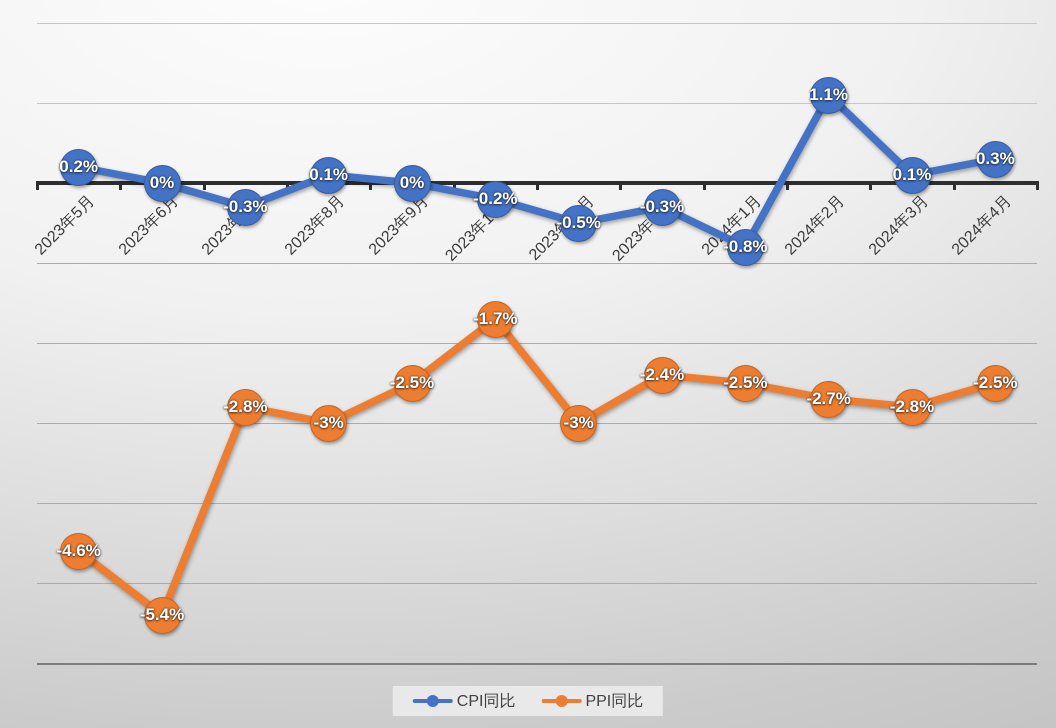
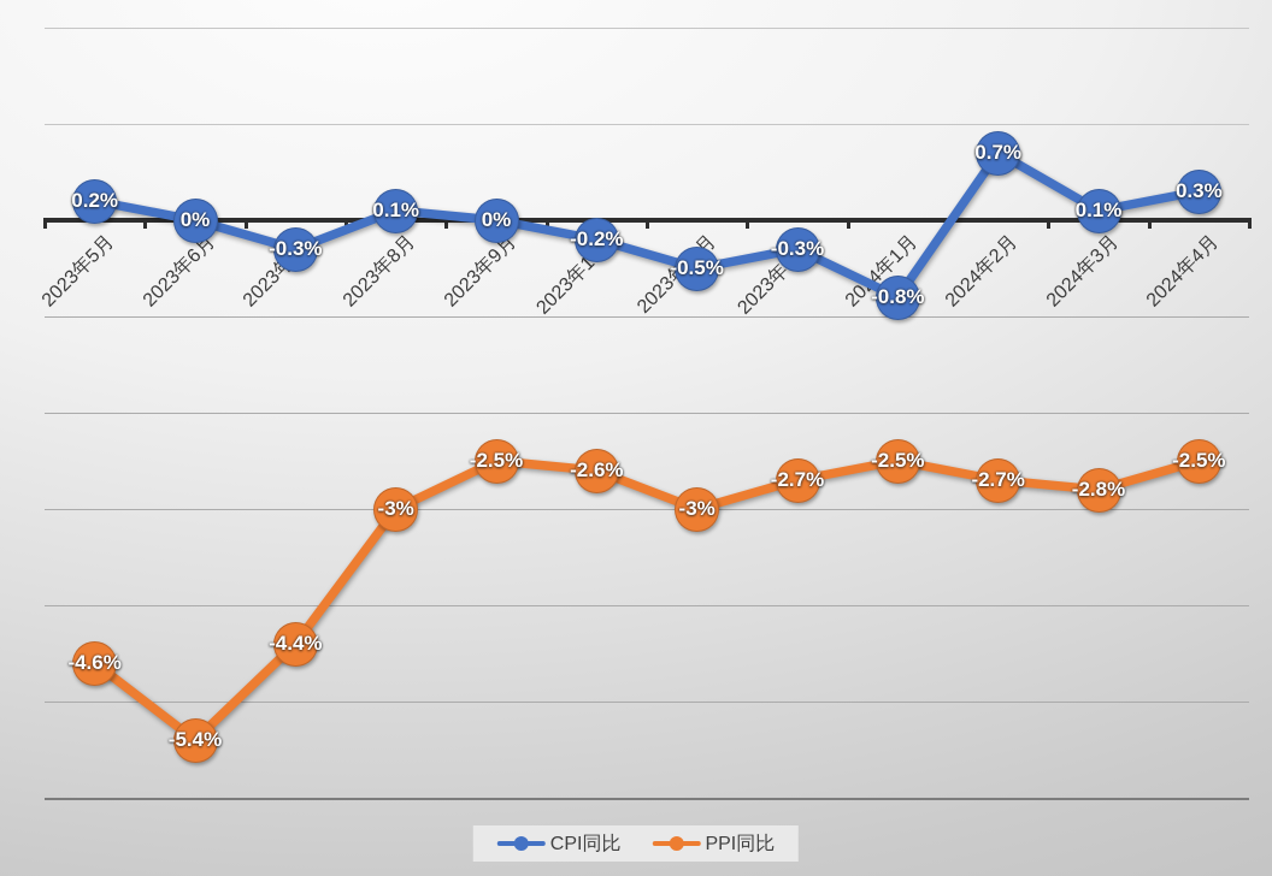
PPI同比/2023年7月: -2.8% -> -4.4%
PPI同比/2023年10月: -1.7% -> -2.6%
PPI同比/2023年12月: -2.4% -> -2.7%
CPI同比/2024年2月: 1.1% -> 0.7%
